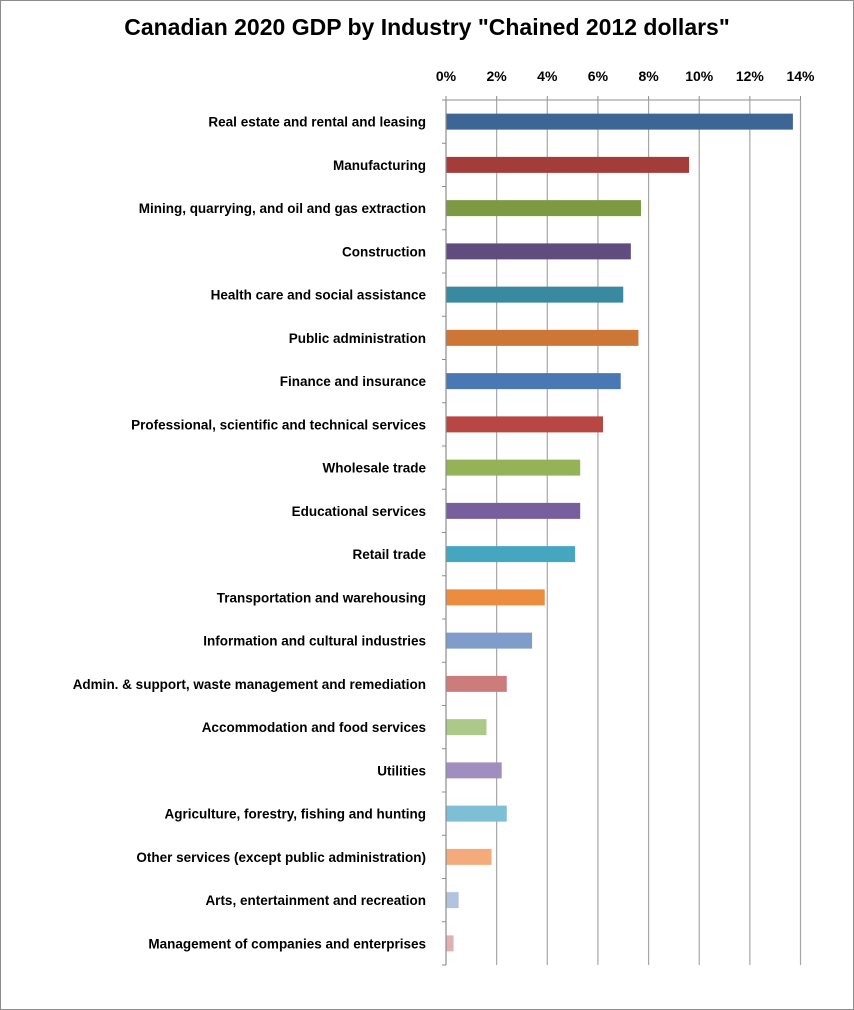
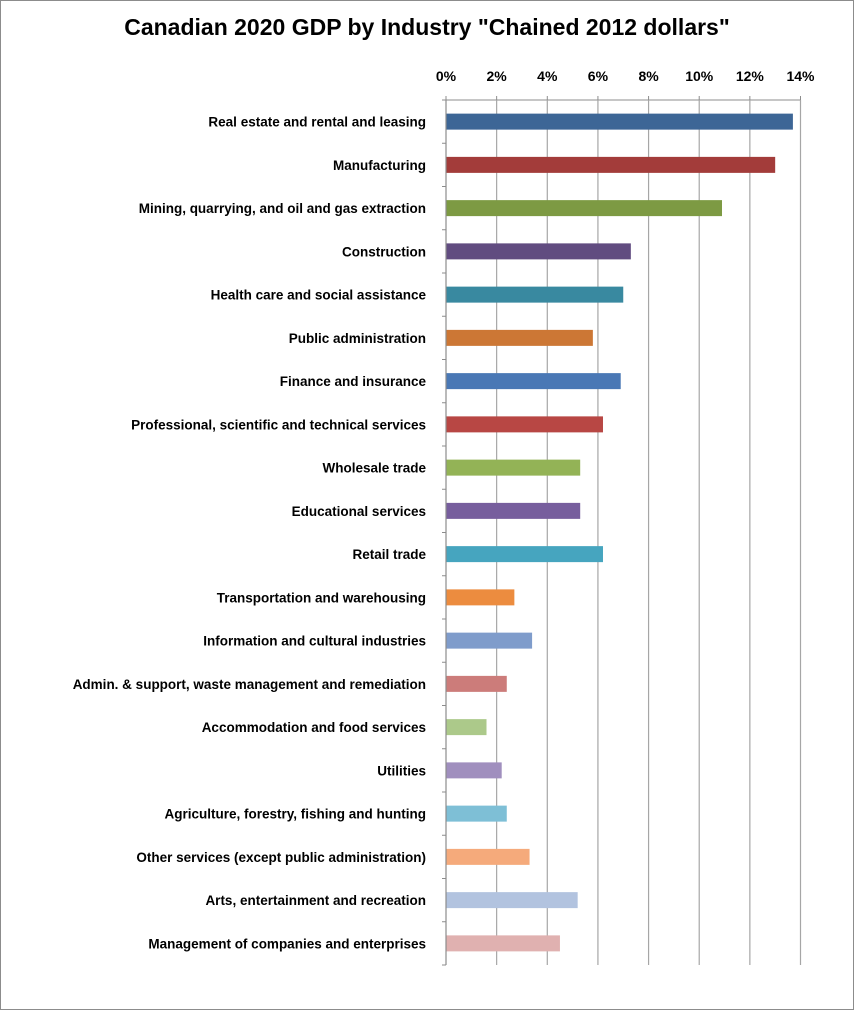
Manufacturing: 9.6% -> 13.0%
Mining, quarrying, and oil and gas extraction: 7.7% -> 10.9%
Public administration: 7.6% -> 5.8%
Retail trade: 5.1% -> 6.2%
Transportation and warehousing: 3.9% -> 2.7%
Other services (except public administration): 1.8% -> 3.3%
Arts, entertainment and recreation: 0.5% -> 5.2%
Management of companies and enterprises: 0.3% -> 4.5%
